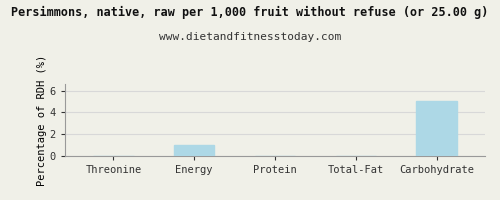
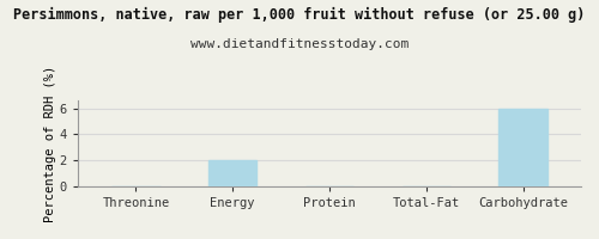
Energy: 1 -> 2
Carbohydrate: 5 -> 6
